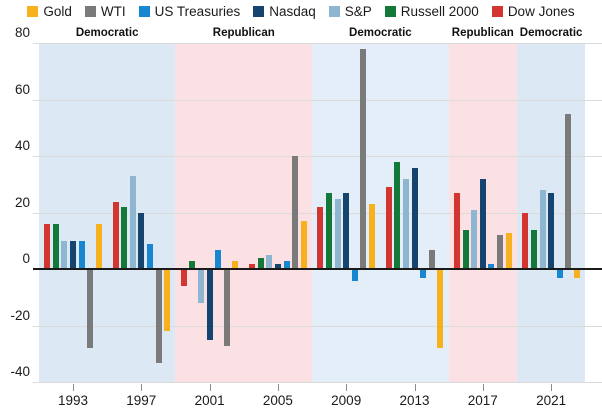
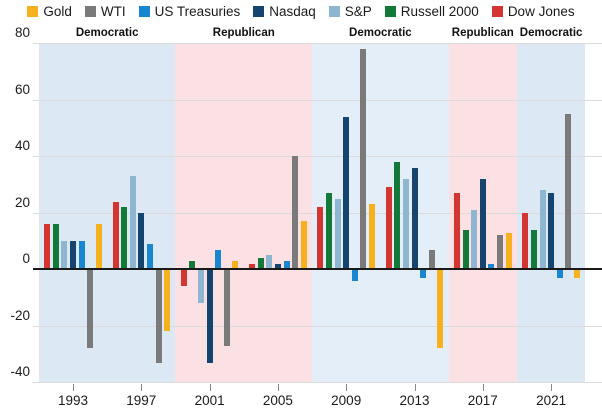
Nasdaq/2001: -25 -> -33
Nasdaq/2009: 27 -> 54
